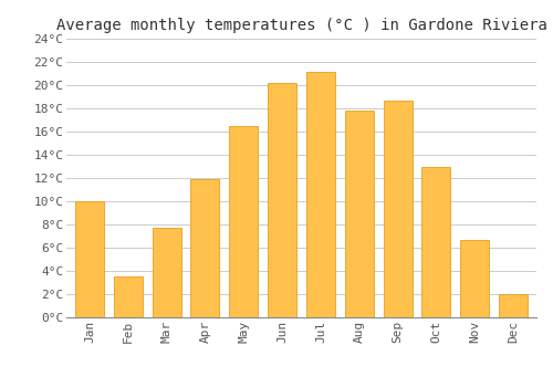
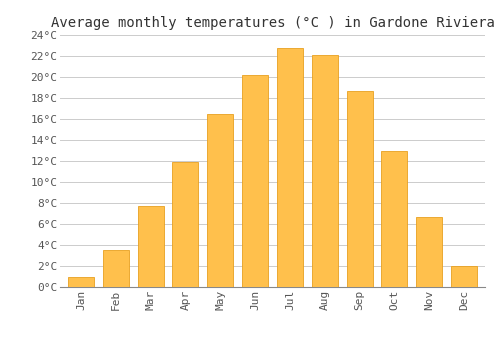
Jan: 10.0°C -> 1.0°C
Jul: 21.1°C -> 22.8°C
Aug: 17.8°C -> 22.1°C
